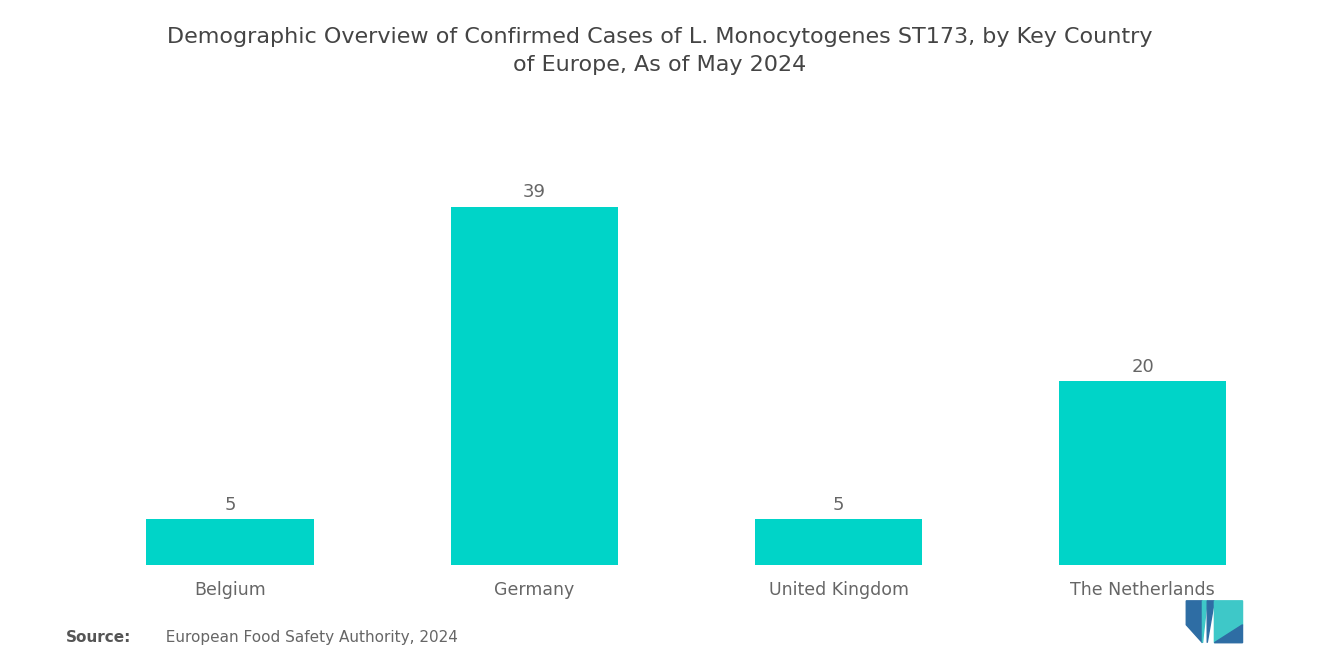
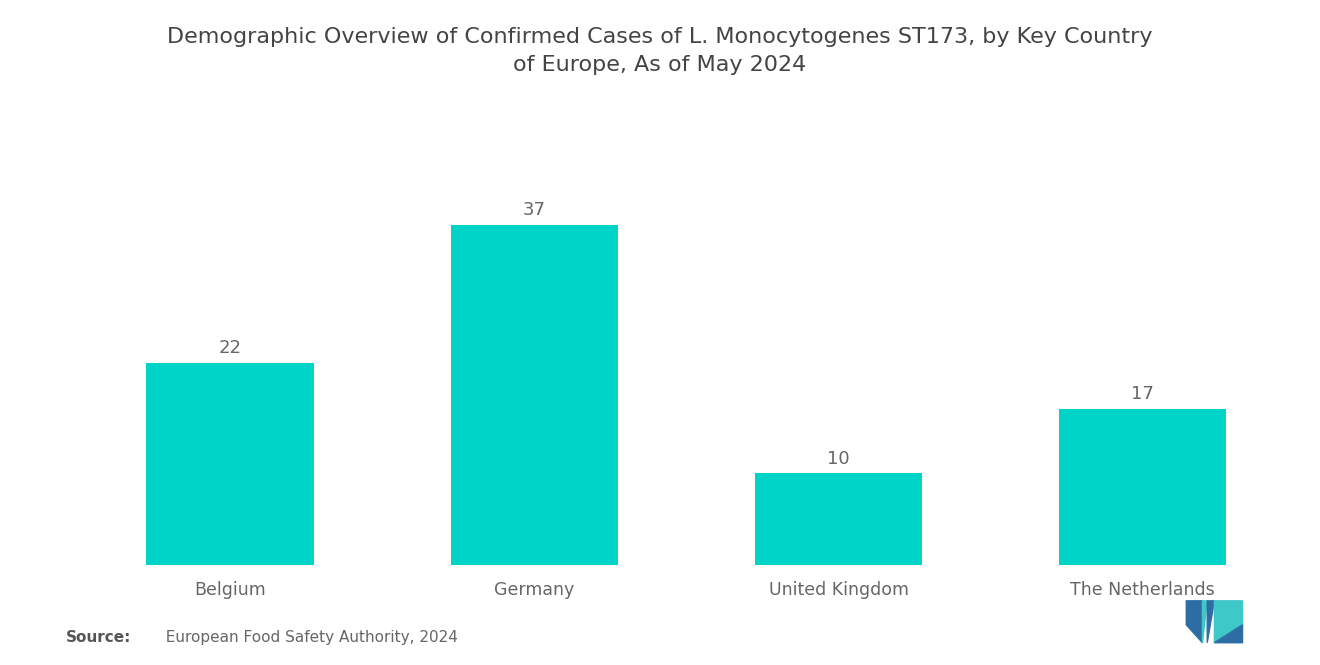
Belgium: 5 -> 22
Germany: 39 -> 37
United Kingdom: 5 -> 10
The Netherlands: 20 -> 17
